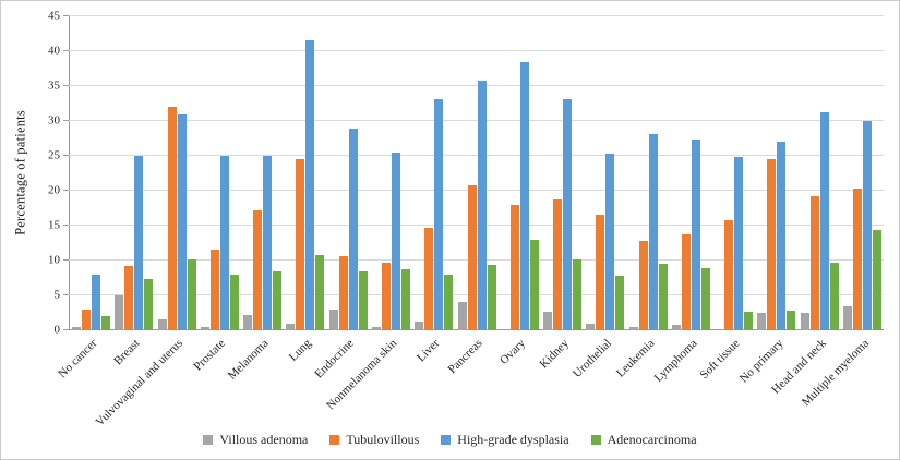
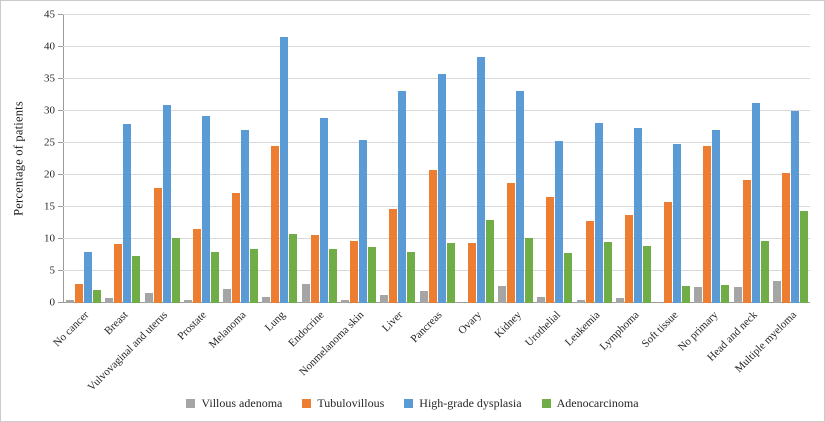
Villous adenoma/Breast: 5 -> 1
High-grade dysplasia/Breast: 25 -> 28
Tubulovillous/Vulvovaginal and uterus: 32 -> 18
High-grade dysplasia/Prostate: 25 -> 29
High-grade dysplasia/Melanoma: 25 -> 27
Villous adenoma/Pancreas: 4 -> 2
Tubulovillous/Ovary: 18 -> 9
